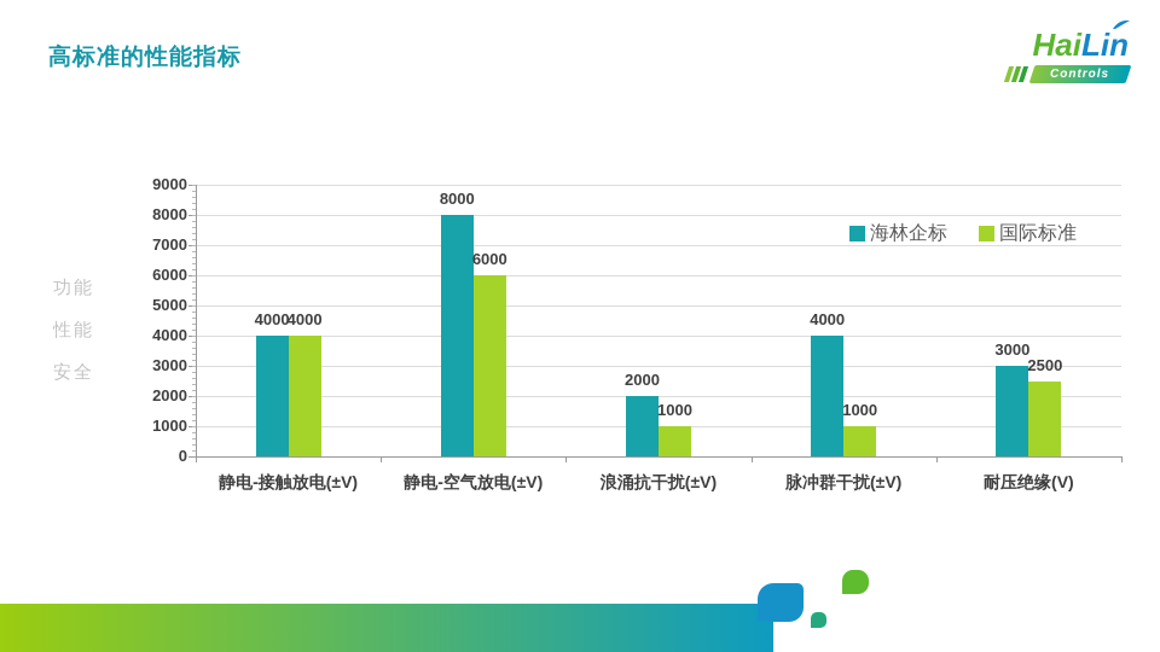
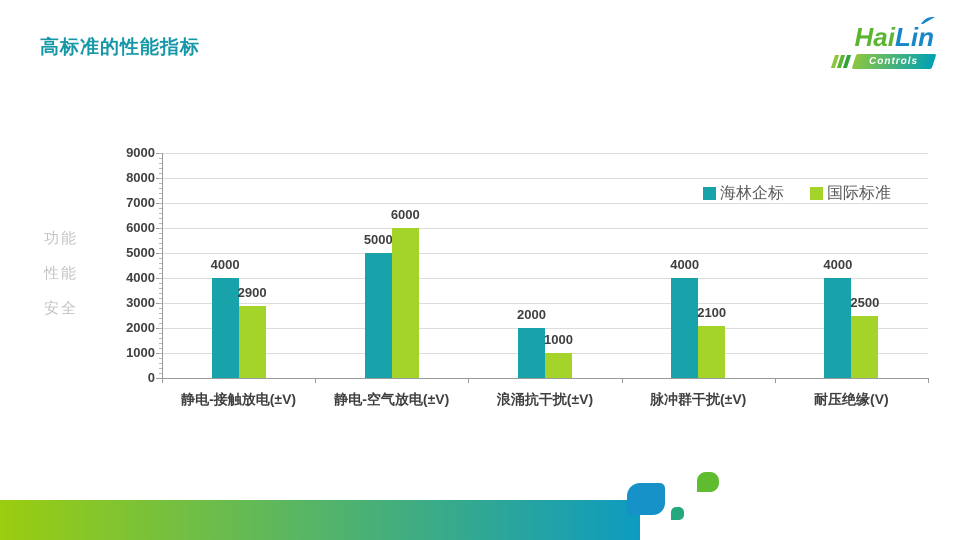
国际标准/静电-接触放电(±V): 4000 -> 2900
海林企标/静电-空气放电(±V): 8000 -> 5000
国际标准/脉冲群干扰(±V): 1000 -> 2100
海林企标/耐压绝缘(V): 3000 -> 4000
